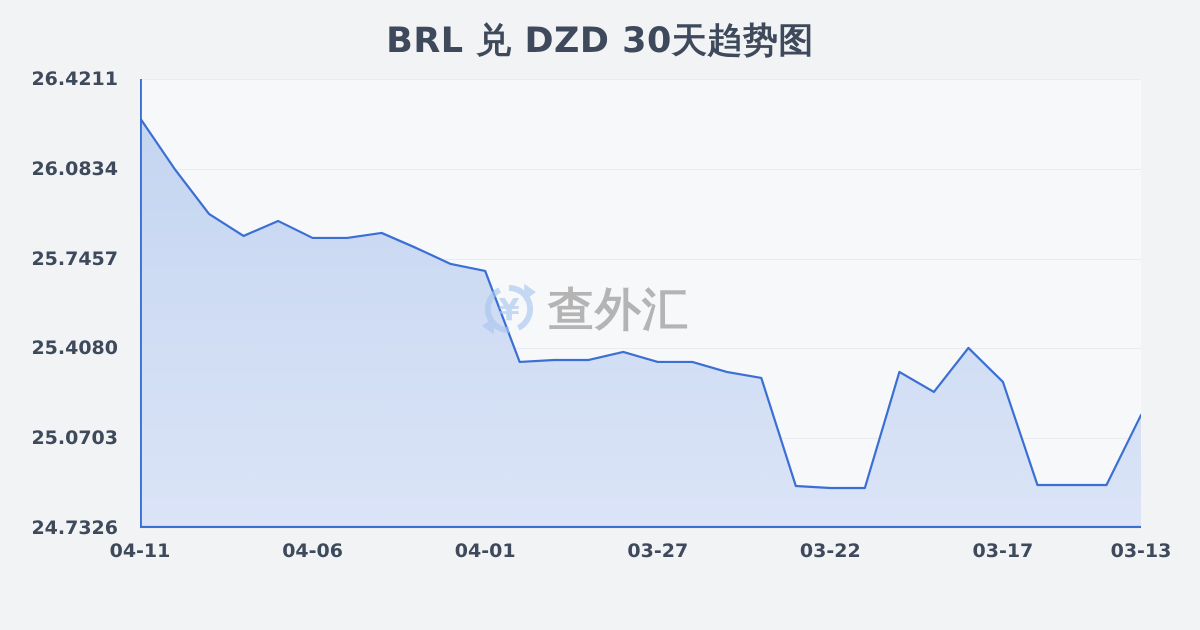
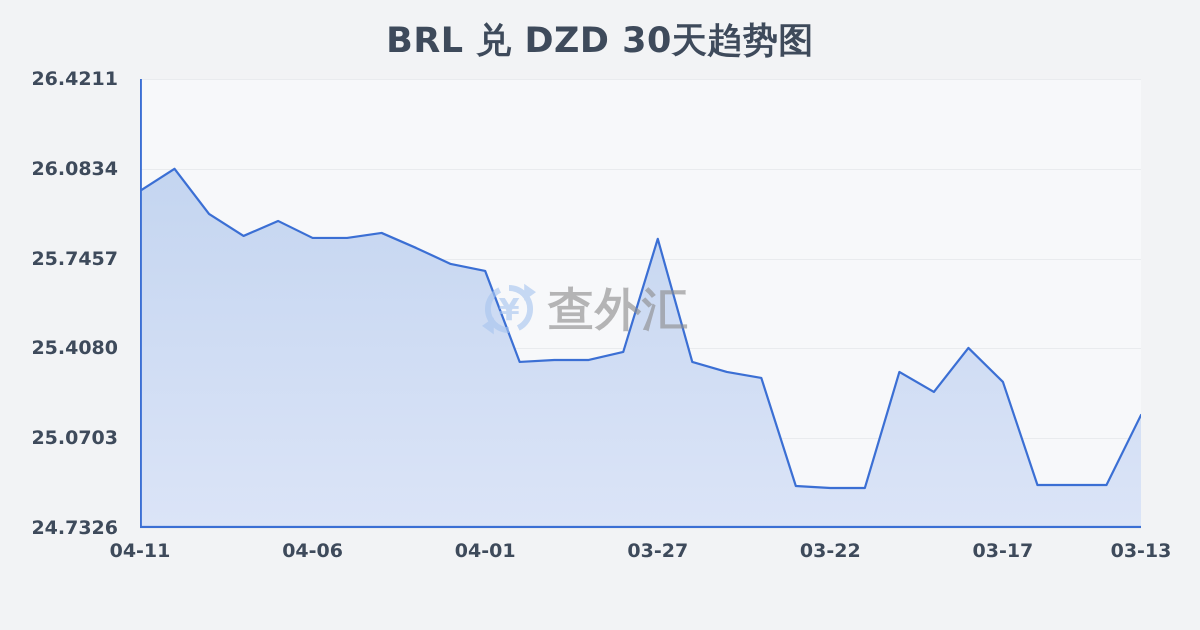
04-11: 26.27 -> 26.00
03-27: 25.36 -> 25.82
